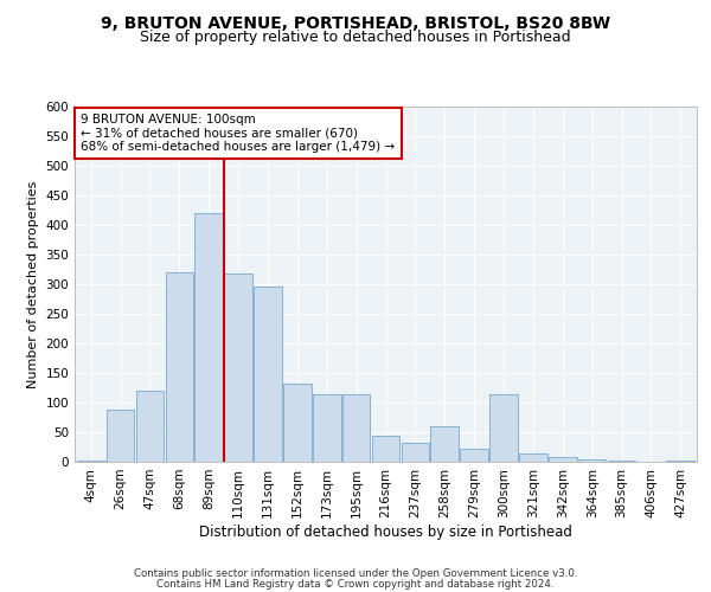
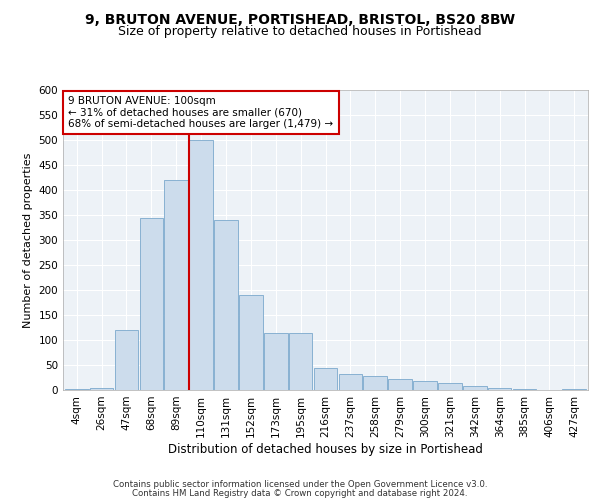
26sqm: 88 -> 5
68sqm: 320 -> 345
110sqm: 318 -> 500
131sqm: 296 -> 340
152sqm: 132 -> 190
258sqm: 60 -> 28
300sqm: 114 -> 18
